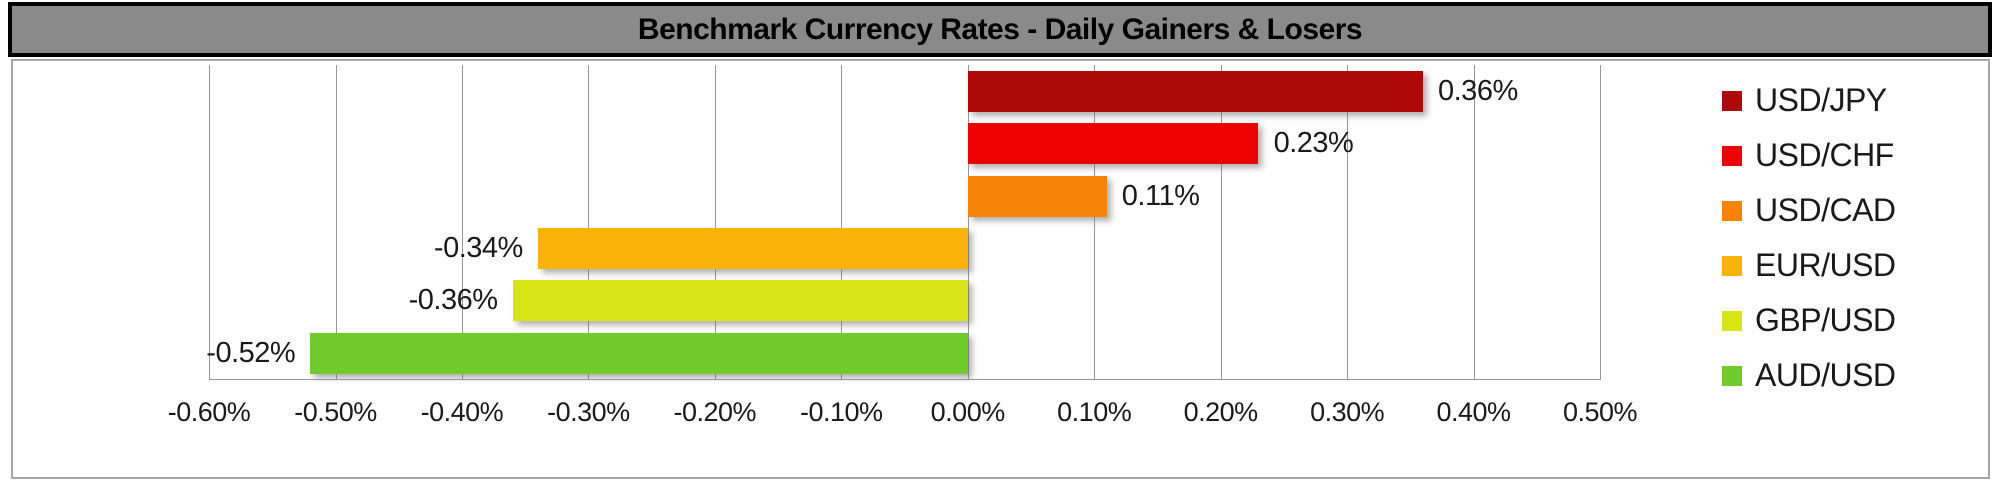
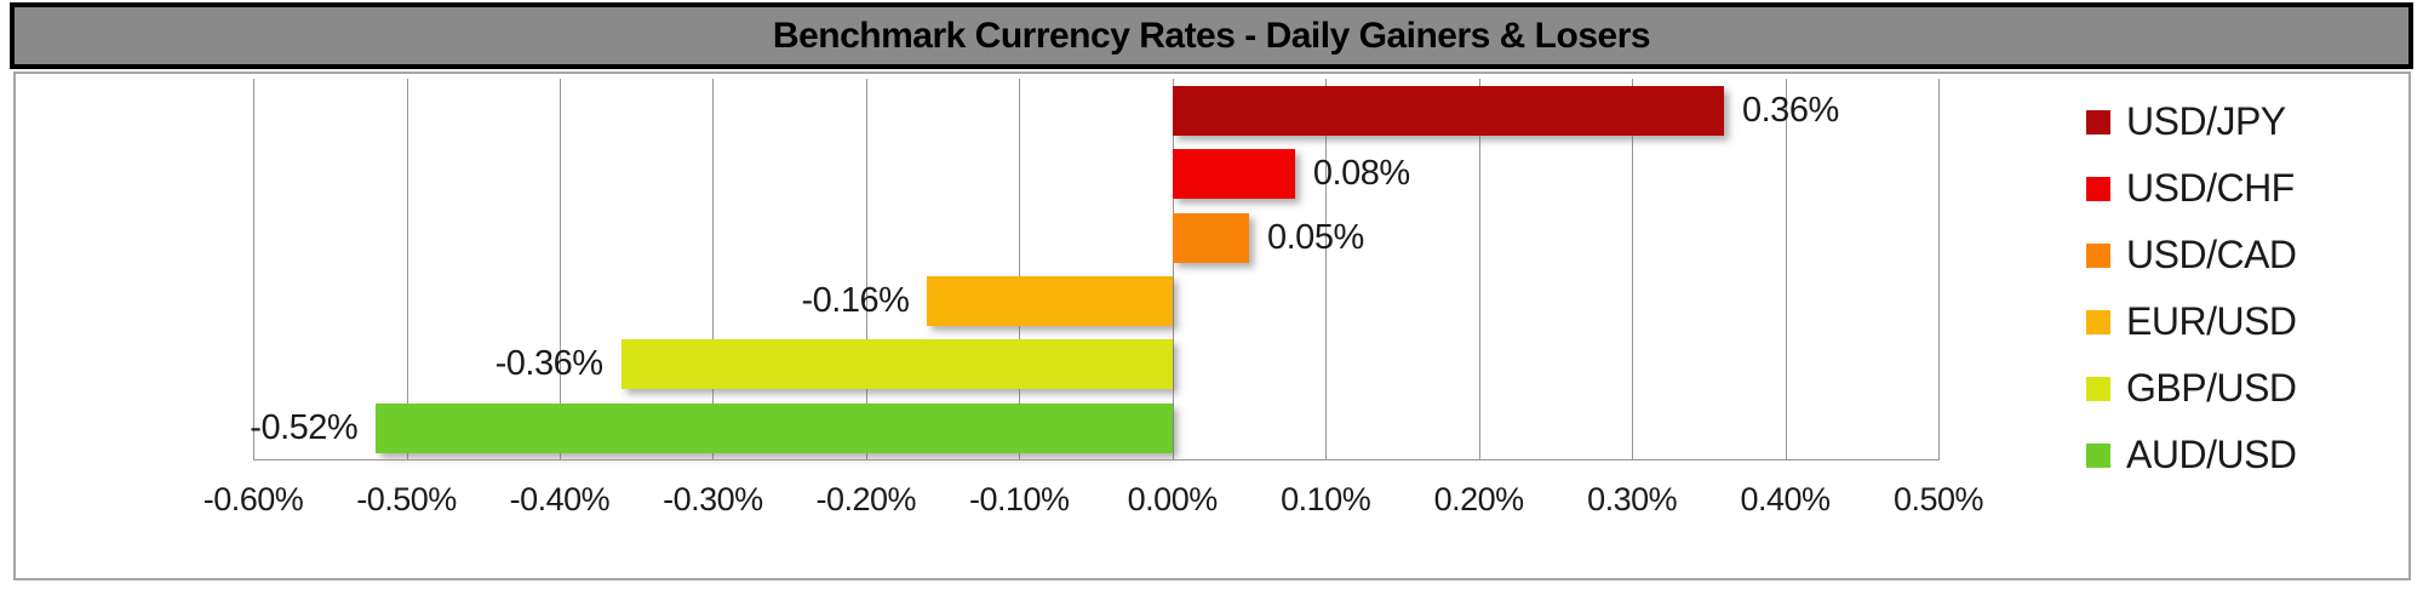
USD/CHF: 0.23% -> 0.08%
USD/CAD: 0.11% -> 0.05%
EUR/USD: -0.34% -> -0.16%
